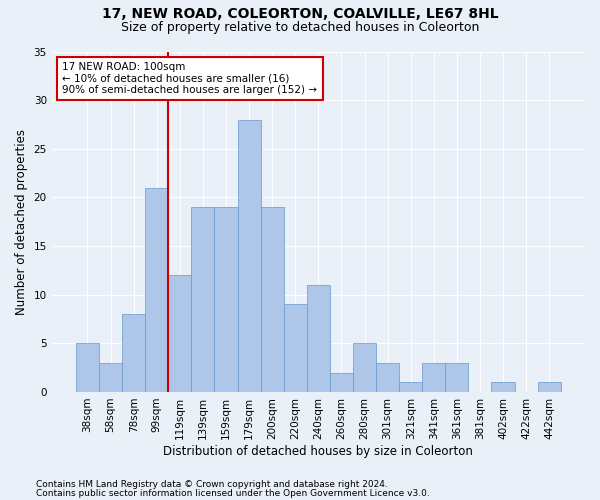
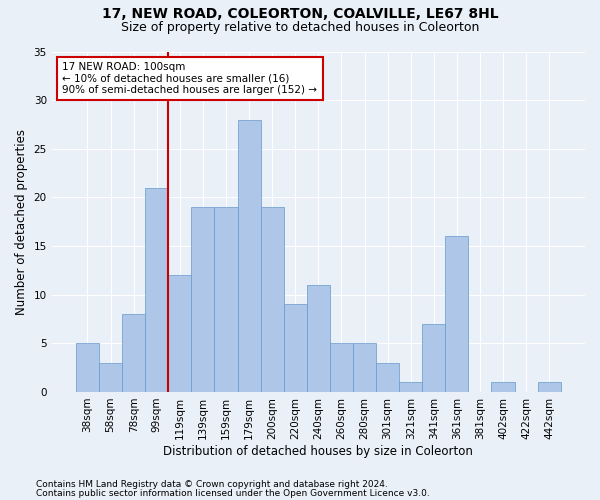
260sqm: 2 -> 5
341sqm: 3 -> 7
361sqm: 3 -> 16
